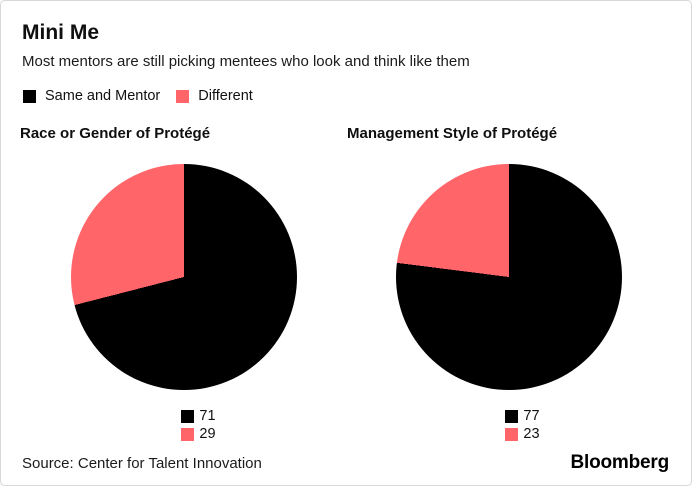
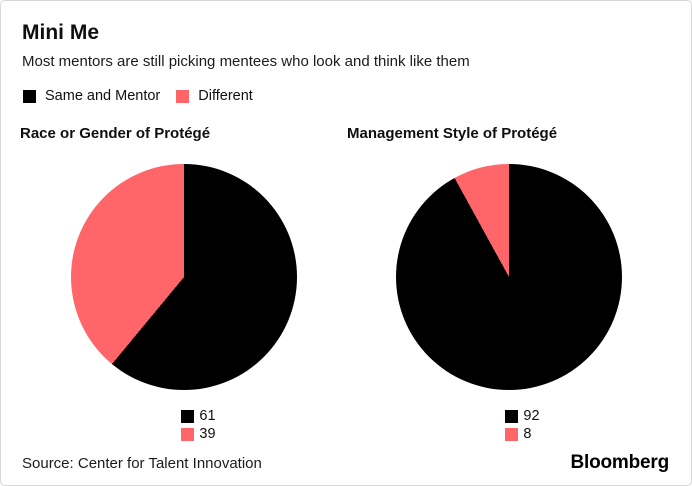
Race or Gender of Protégé/Same and Mentor: 71 -> 61
Race or Gender of Protégé/Different: 29 -> 39
Management Style of Protégé/Same and Mentor: 77 -> 92
Management Style of Protégé/Different: 23 -> 8
